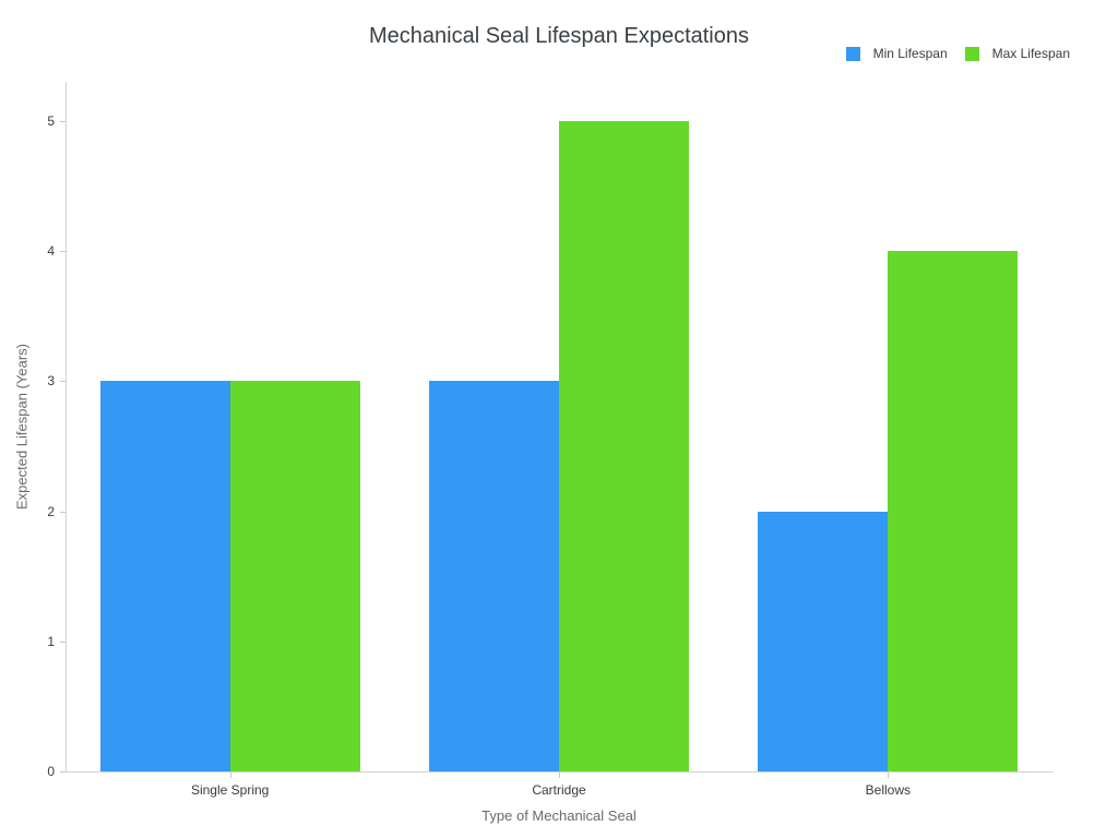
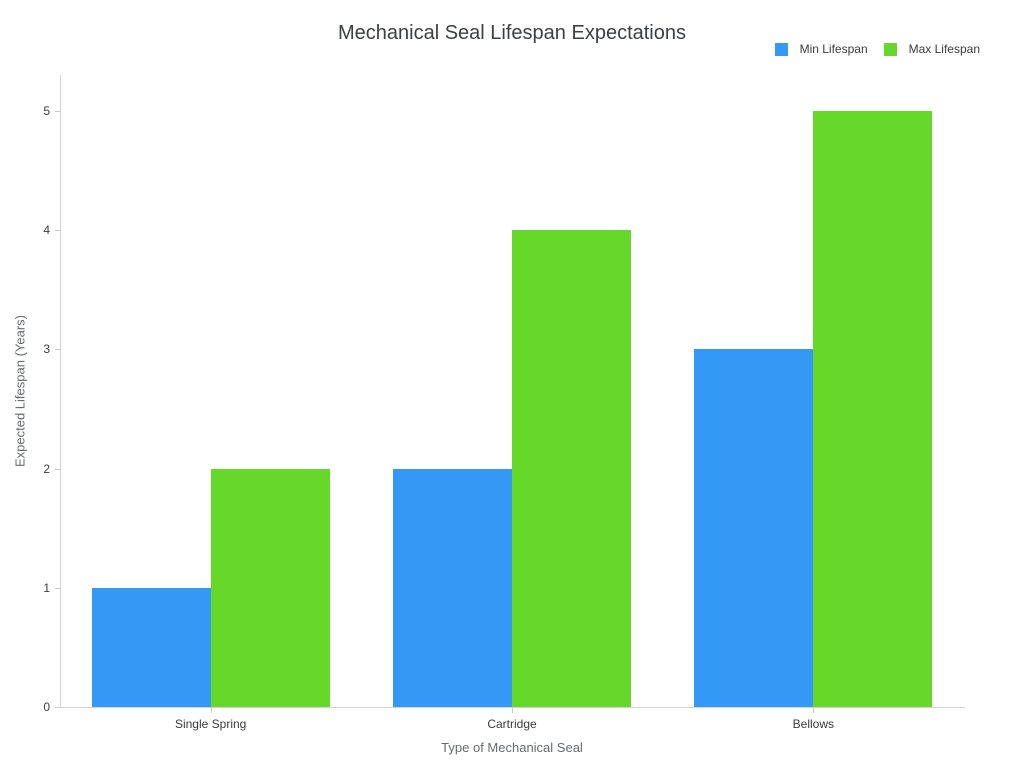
Min Lifespan/Single Spring: 3 -> 1
Max Lifespan/Single Spring: 3 -> 2
Min Lifespan/Cartridge: 3 -> 2
Max Lifespan/Cartridge: 5 -> 4
Min Lifespan/Bellows: 2 -> 3
Max Lifespan/Bellows: 4 -> 5
